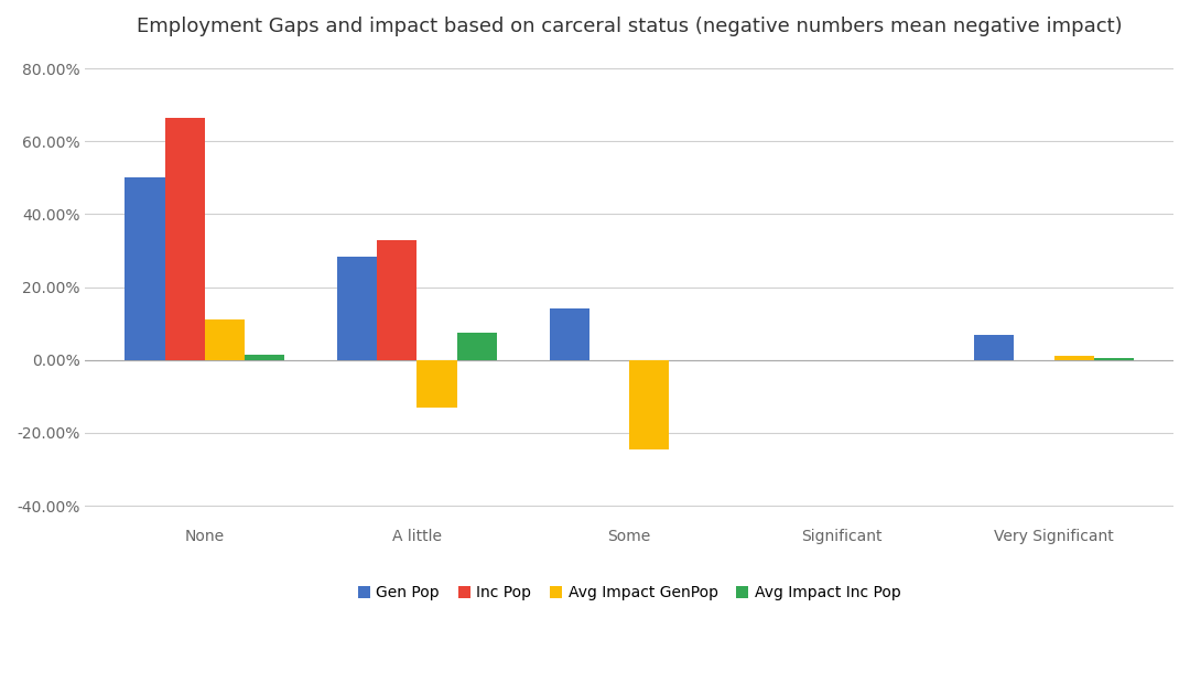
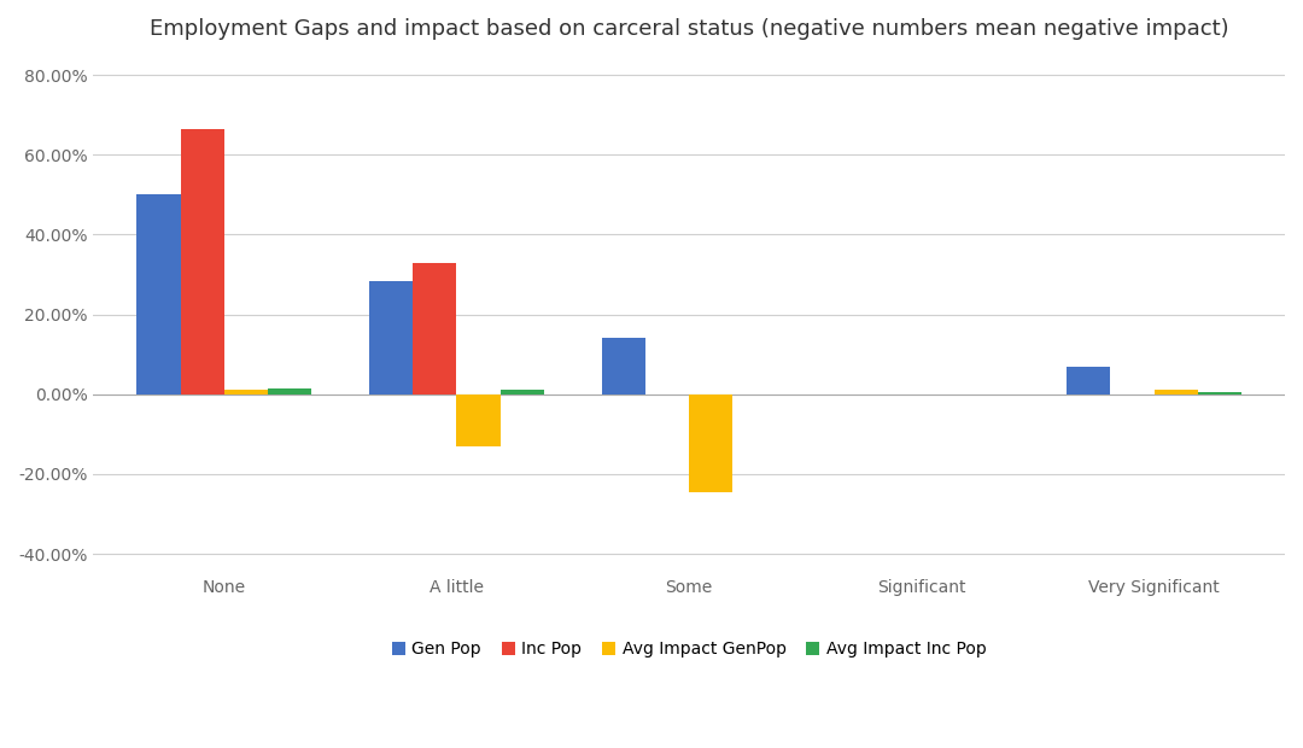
Avg Impact GenPop/None: 11.0% -> 1.0%
Avg Impact Inc Pop/A little: 7.5% -> 1.0%
